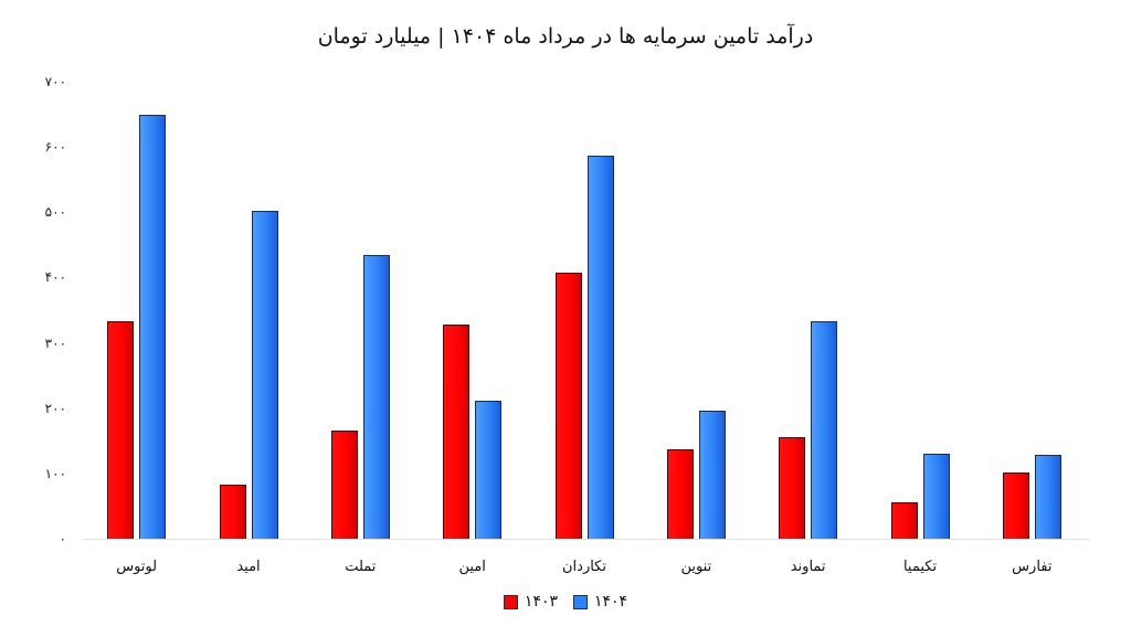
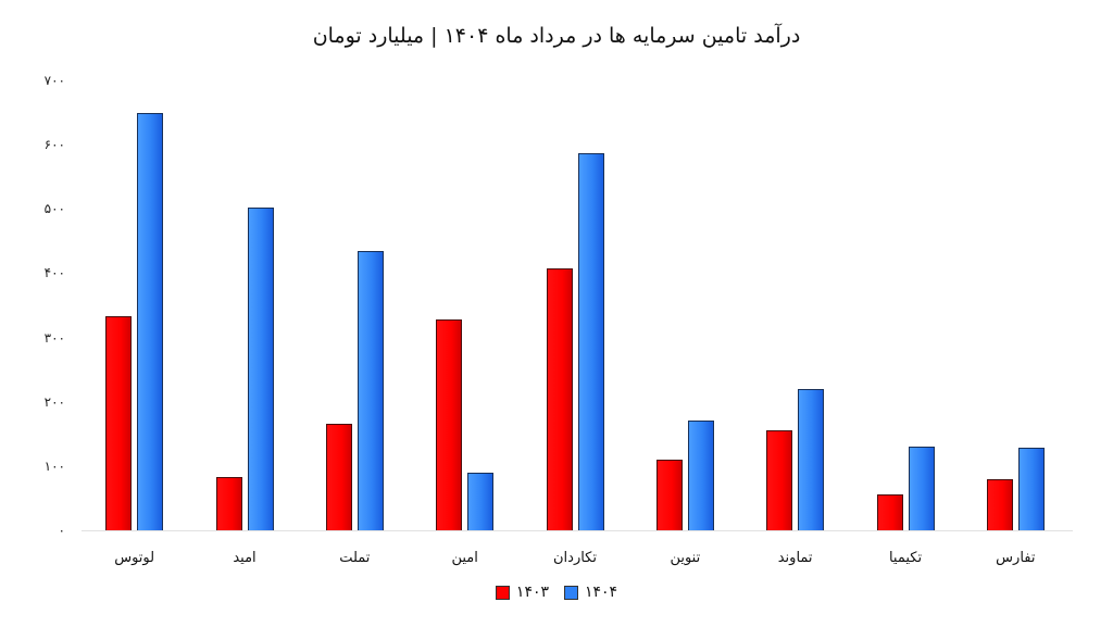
۱۴۰۴/امین: 210 -> 90
۱۴۰۳/تنوین: 140 -> 110
۱۴۰۴/تنوین: 200 -> 170
۱۴۰۴/تماوند: 330 -> 220
۱۴۰۳/تفارس: 100 -> 80
